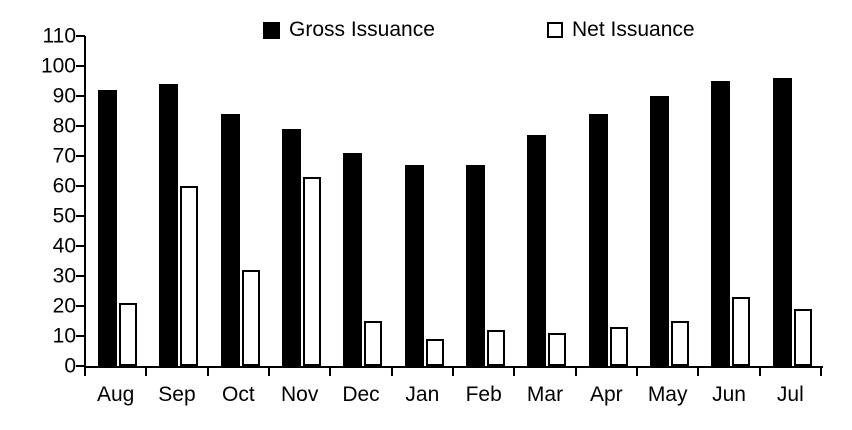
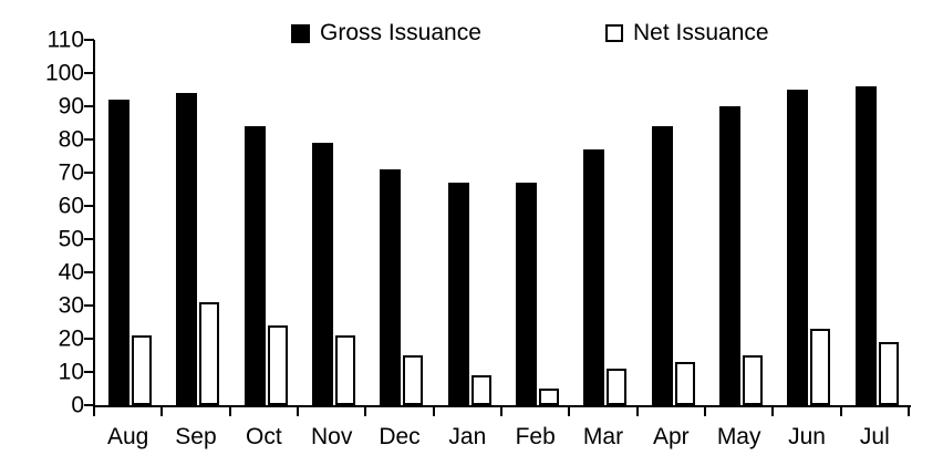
Net Issuance/Sep: 60 -> 31
Net Issuance/Oct: 32 -> 24
Net Issuance/Nov: 63 -> 21
Net Issuance/Feb: 12 -> 5
